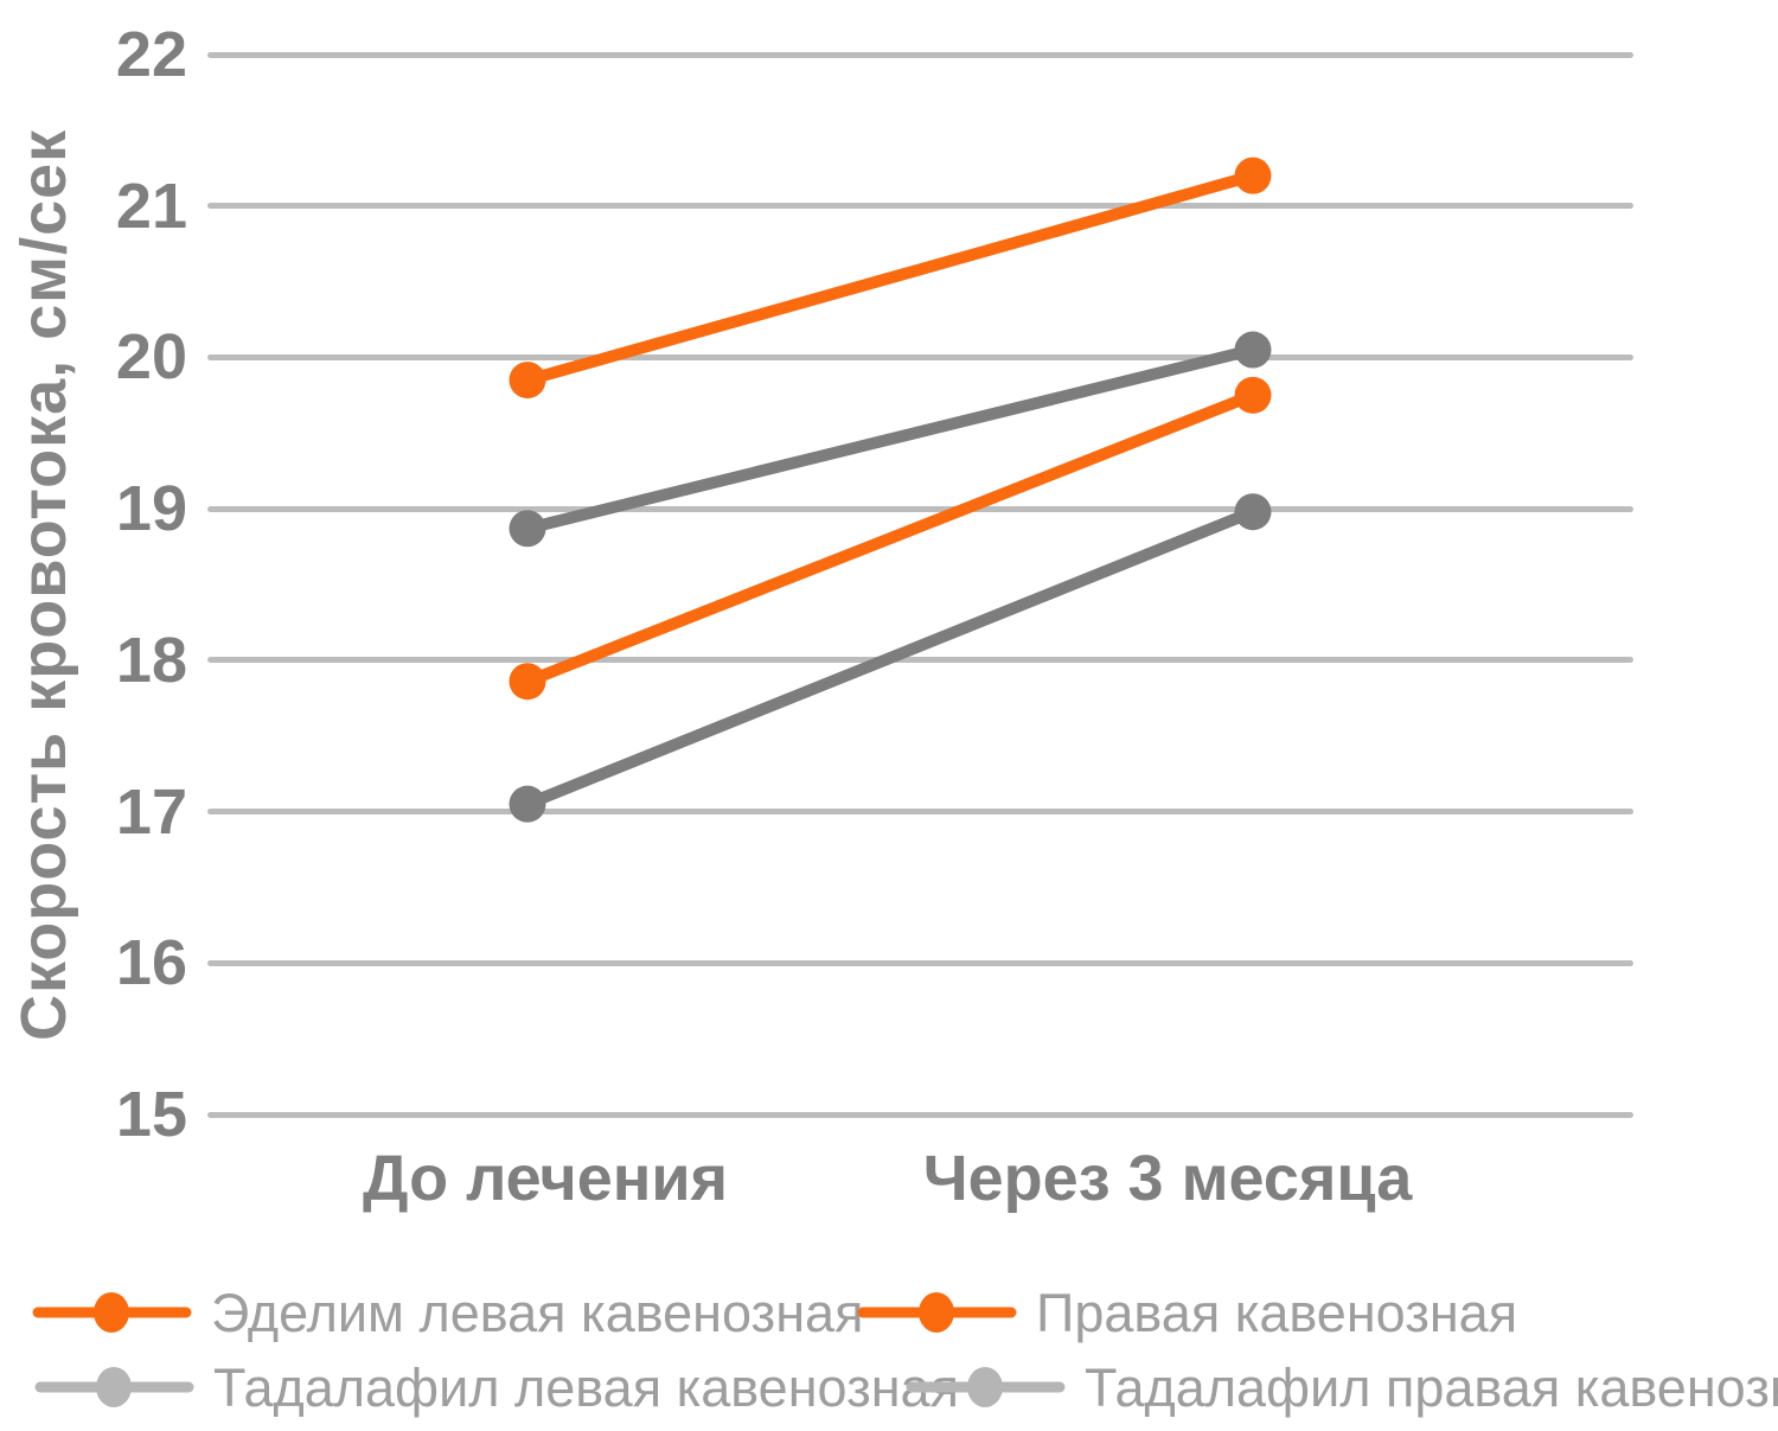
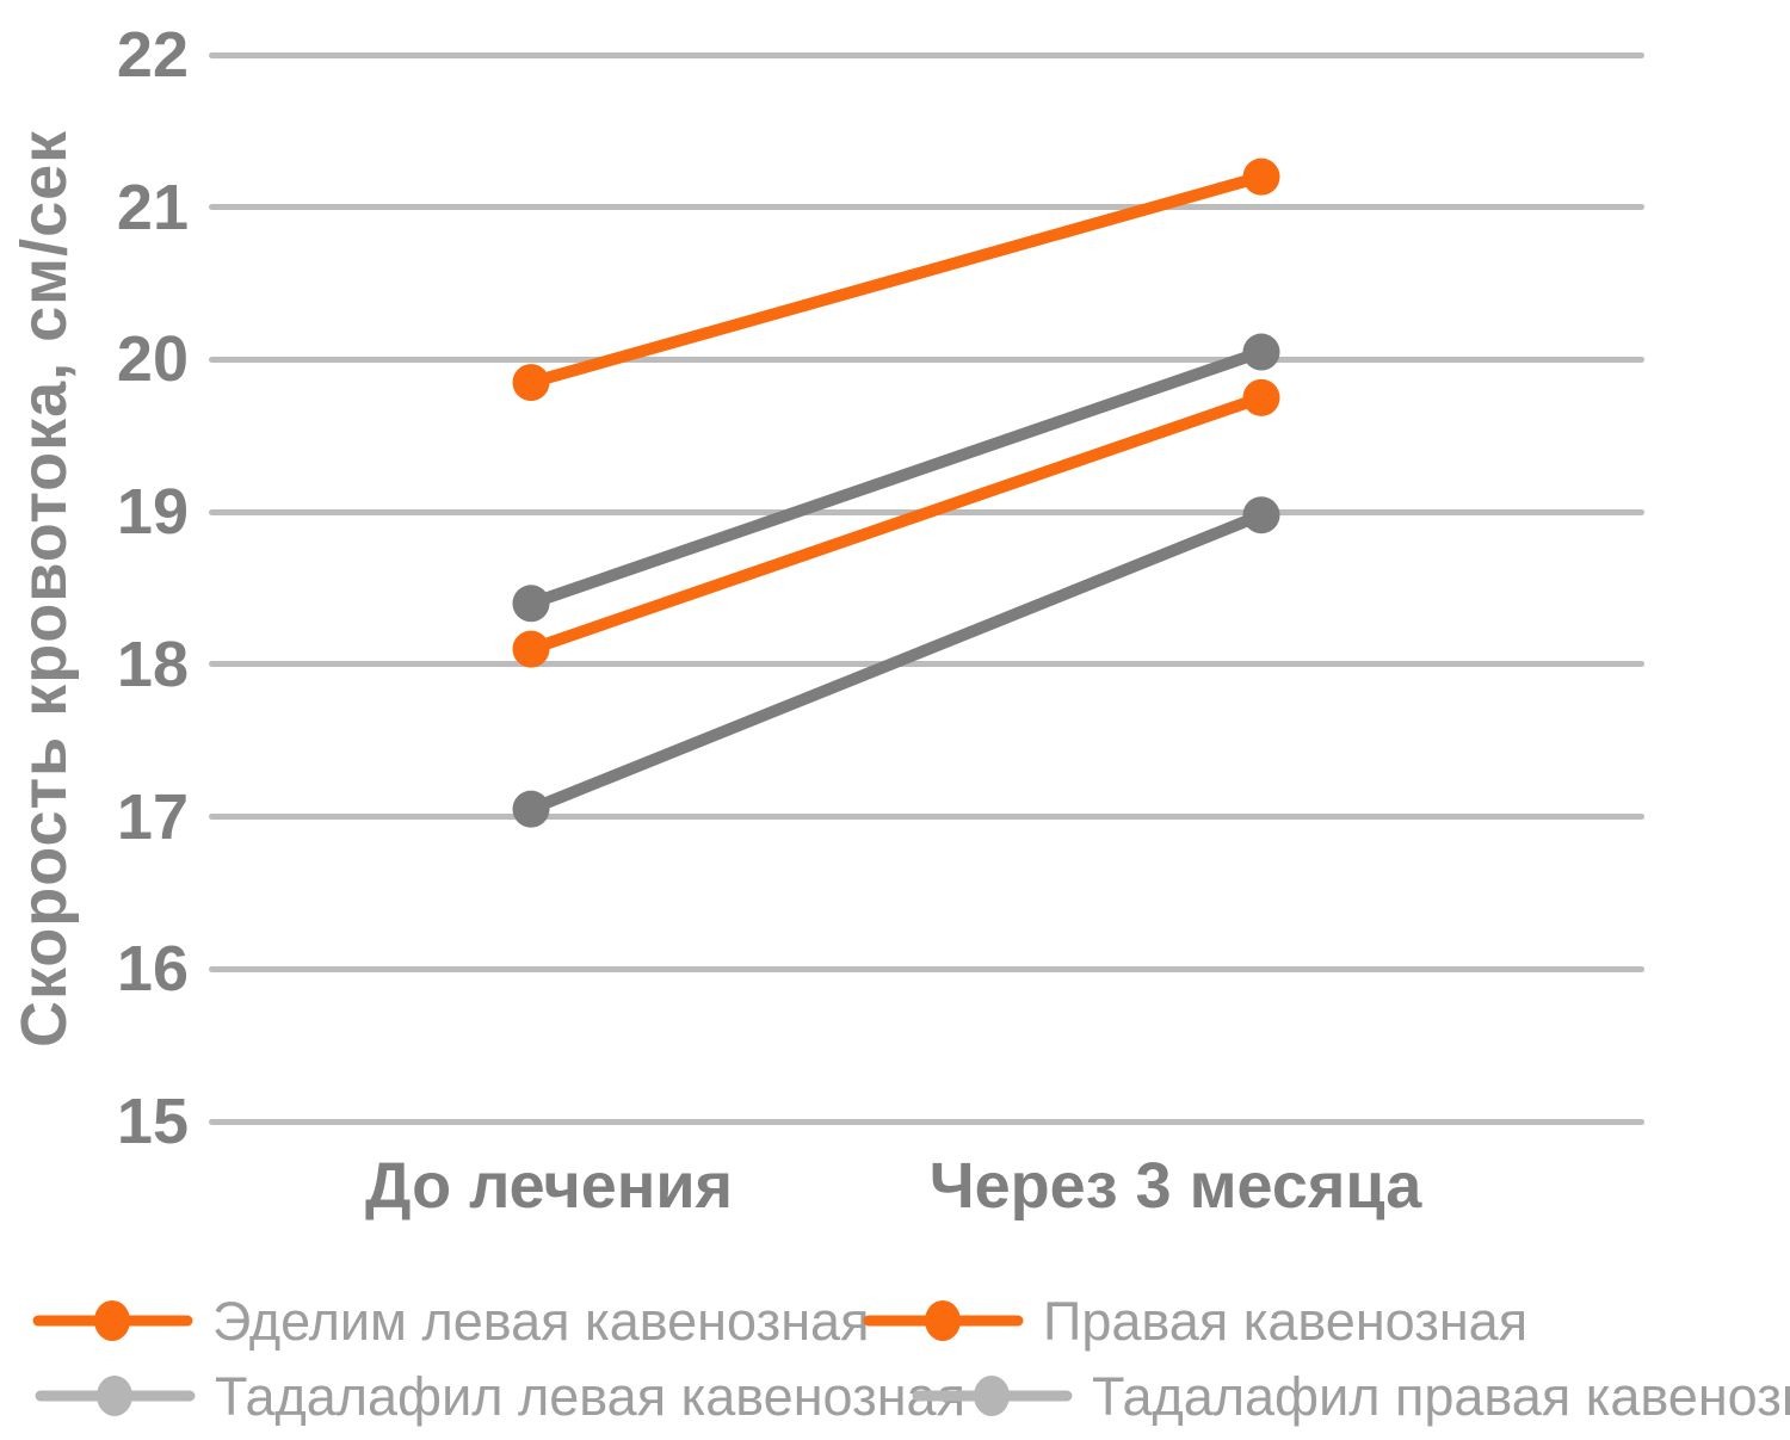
Правая кавенозная/До лечения: 17.86 -> 18.10
Тадалафил левая кавенозная/До лечения: 18.87 -> 18.40
